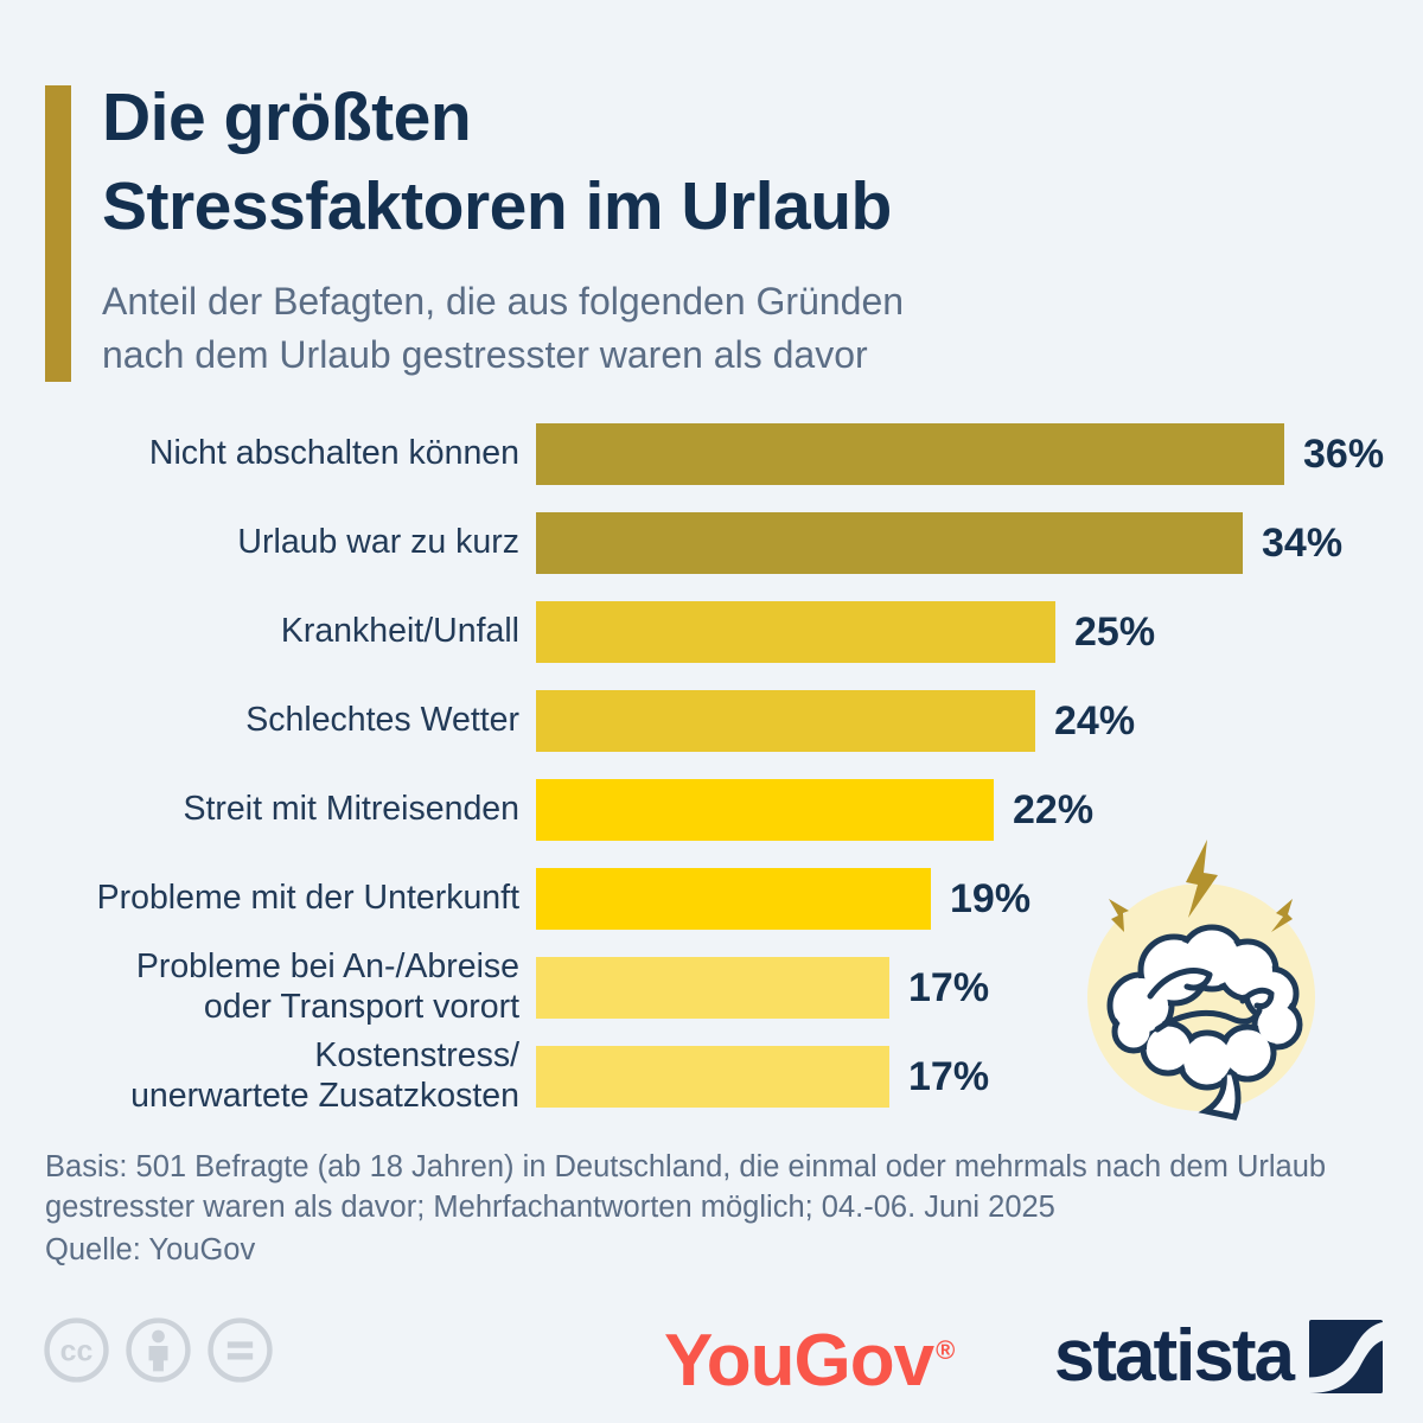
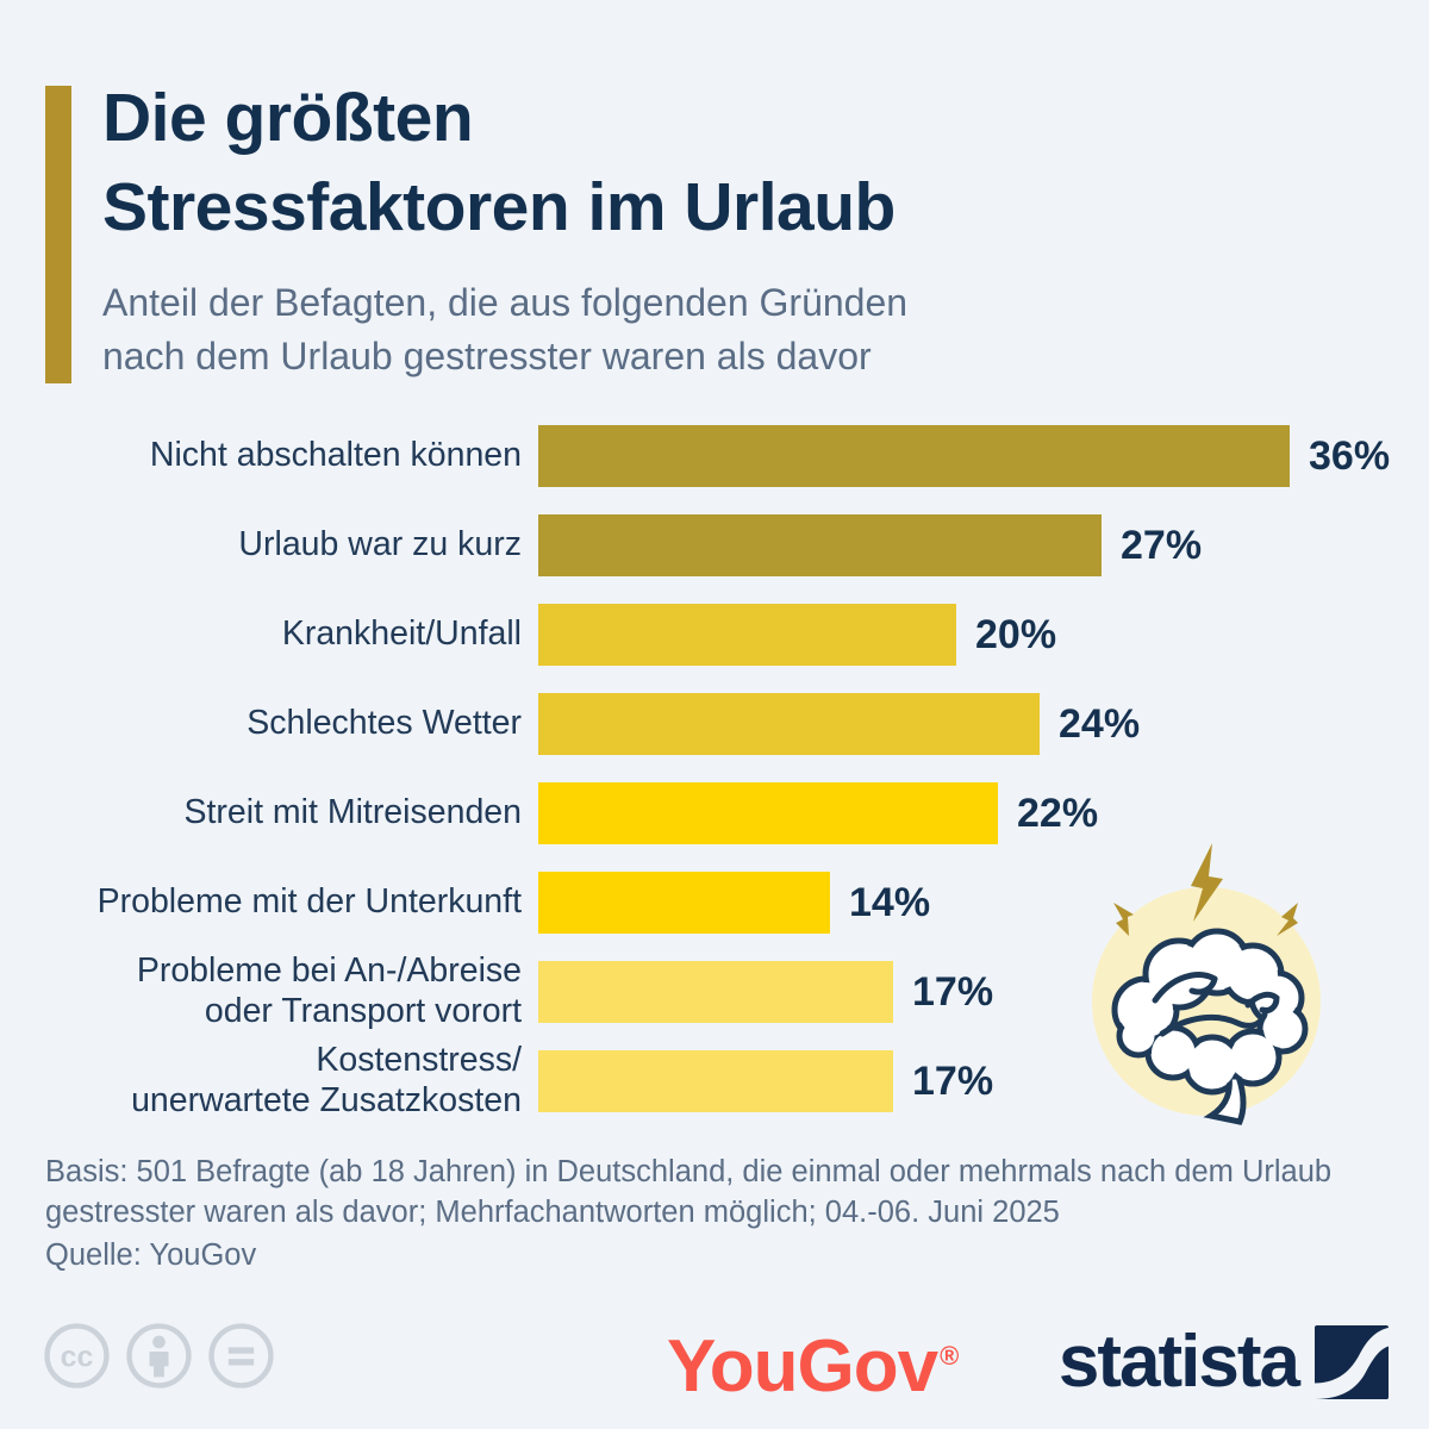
Urlaub war zu kurz: 34% -> 27%
Krankheit/Unfall: 25% -> 20%
Probleme mit der Unterkunft: 19% -> 14%
